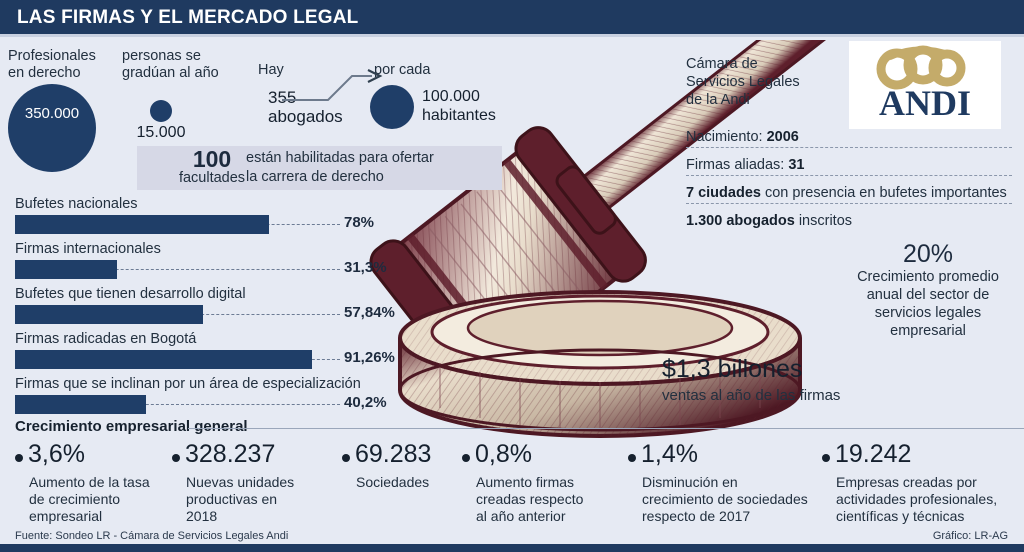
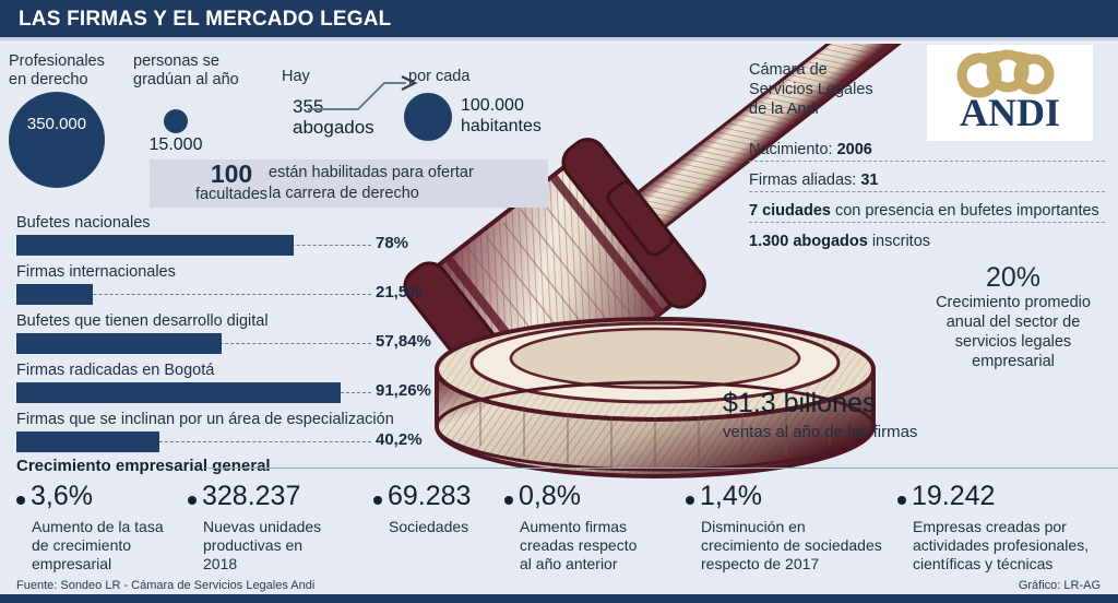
Firmas internacionales: 31,3% -> 21,5%
